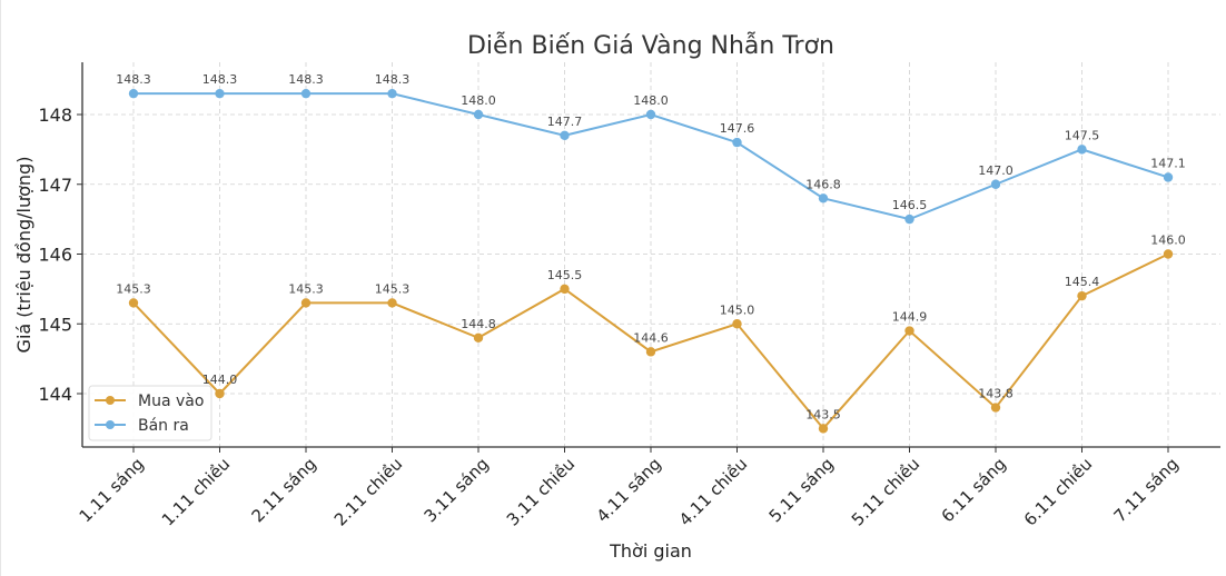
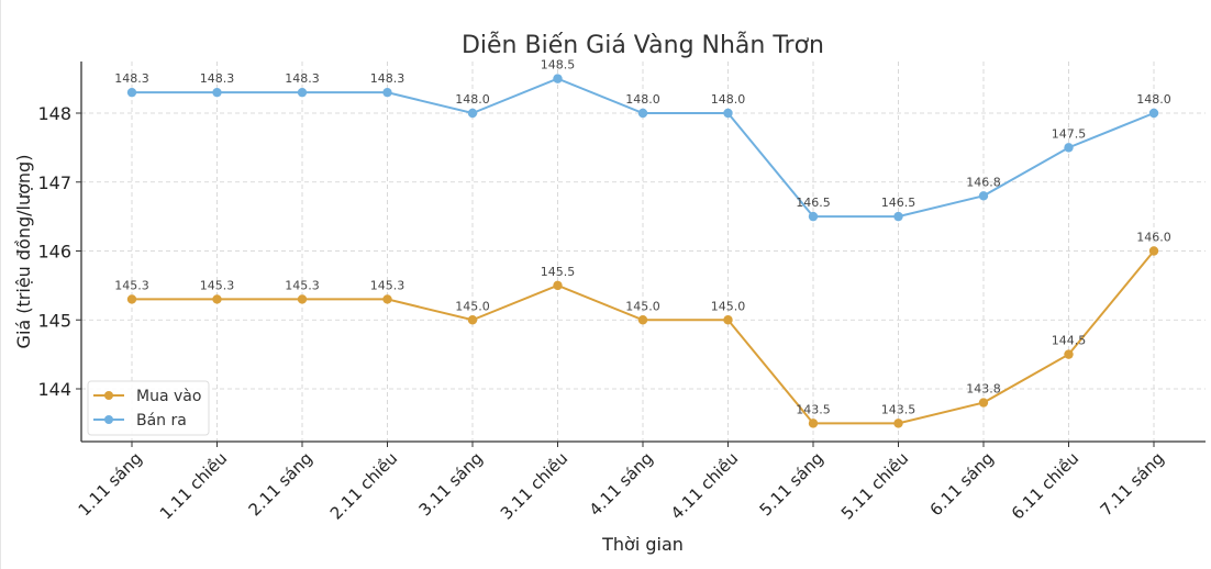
Mua vào/1.11 chiều: 144.0 -> 145.3
Mua vào/3.11 sáng: 144.8 -> 145.0
Bán ra/3.11 chiều: 147.7 -> 148.5
Mua vào/4.11 sáng: 144.6 -> 145.0
Bán ra/4.11 chiều: 147.6 -> 148.0
Bán ra/5.11 sáng: 146.8 -> 146.5
Mua vào/5.11 chiều: 144.9 -> 143.5
Bán ra/6.11 sáng: 147.0 -> 146.8
Mua vào/6.11 chiều: 145.4 -> 144.5
Bán ra/7.11 sáng: 147.1 -> 148.0
